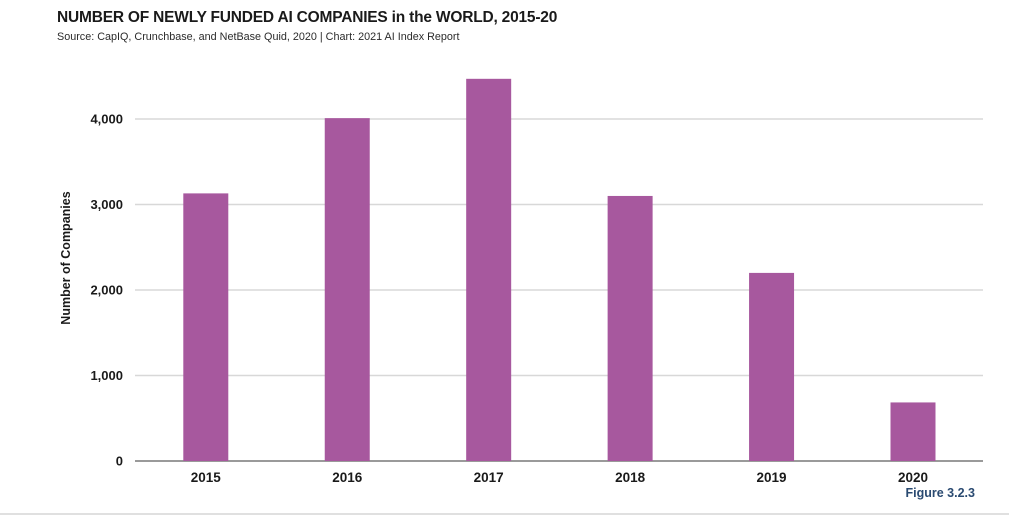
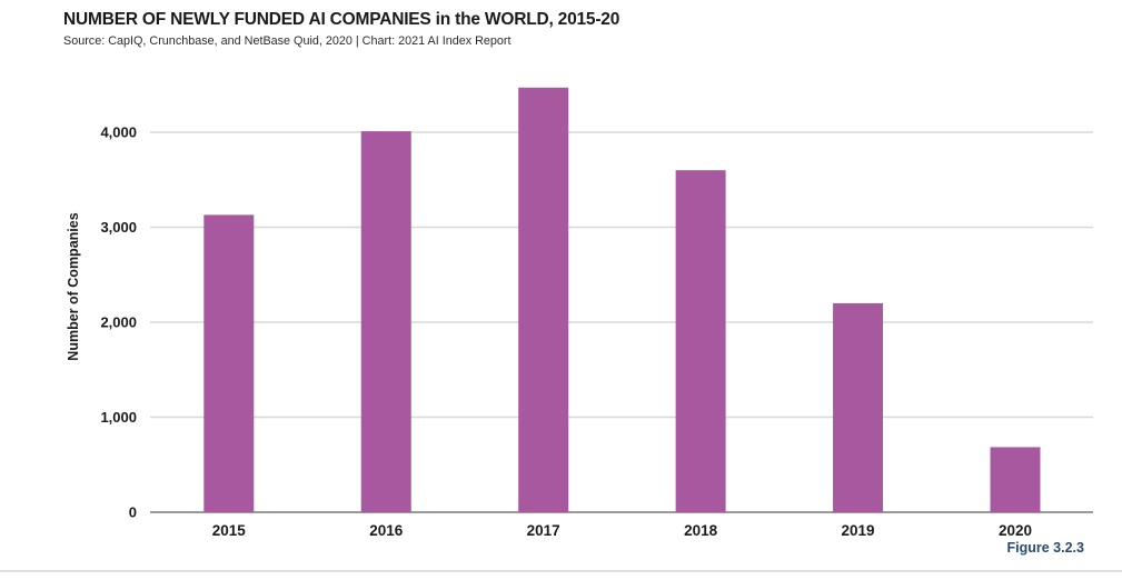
2018: 3100 -> 3600
